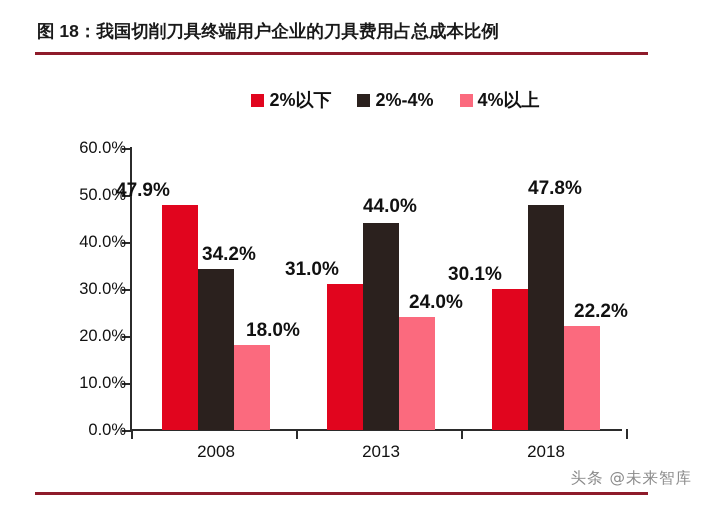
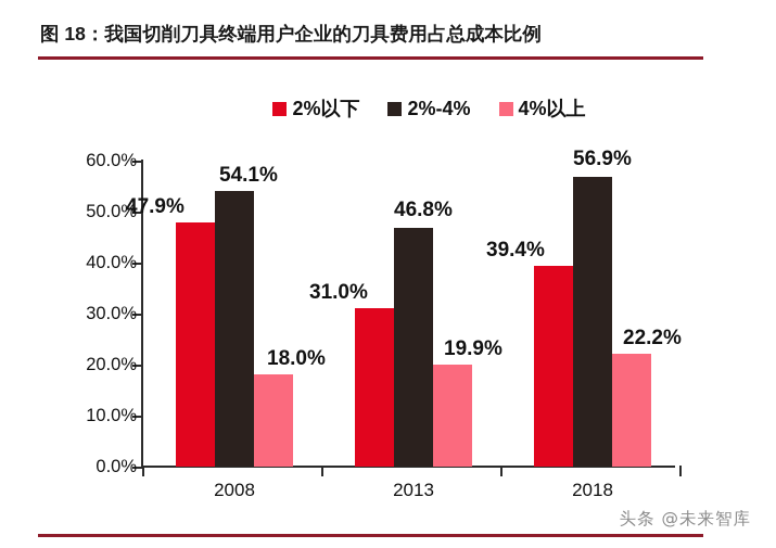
2%-4%/2008: 34.2% -> 54.1%
2%-4%/2013: 44.0% -> 46.8%
4%以上/2013: 24.0% -> 19.9%
2%以下/2018: 30.1% -> 39.4%
2%-4%/2018: 47.8% -> 56.9%
